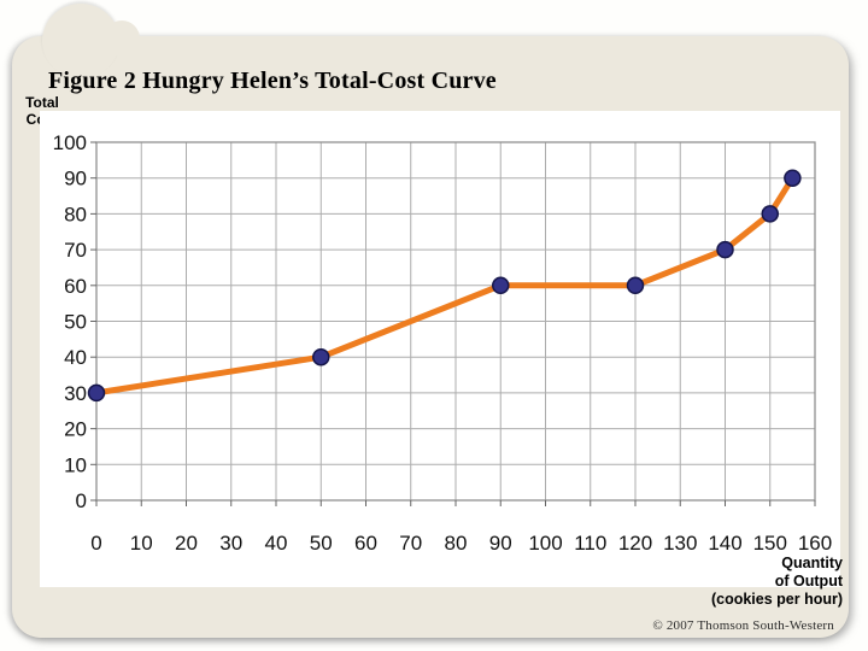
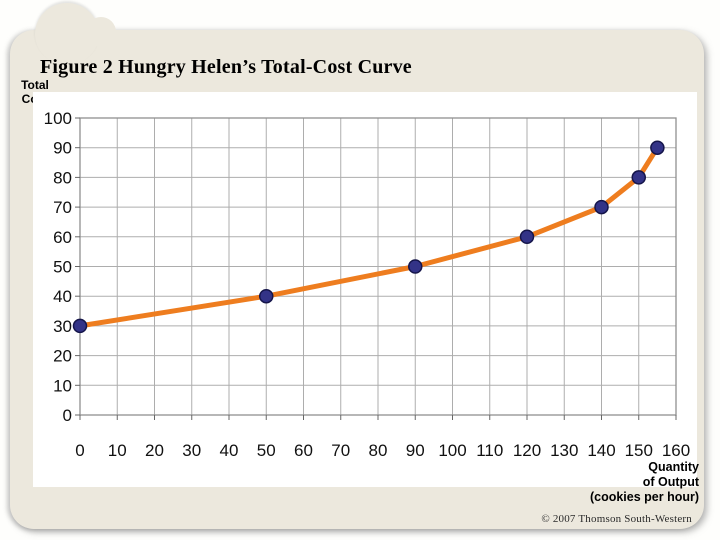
90: 60 -> 50
